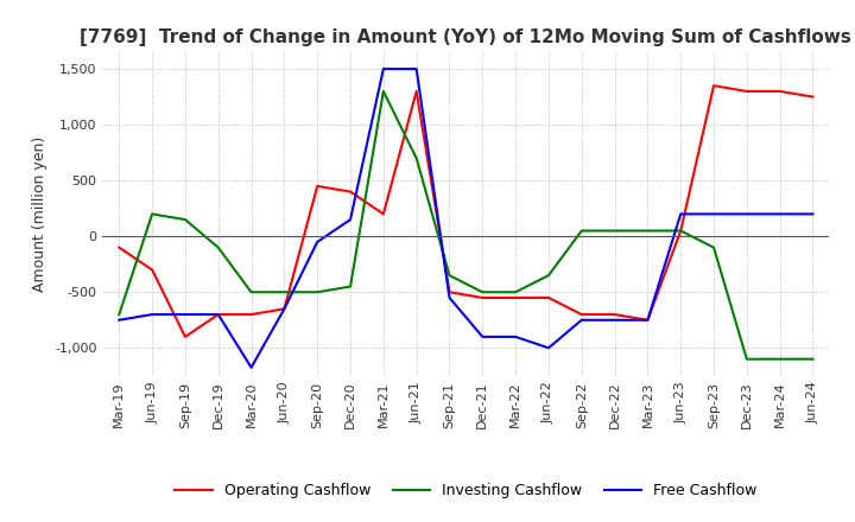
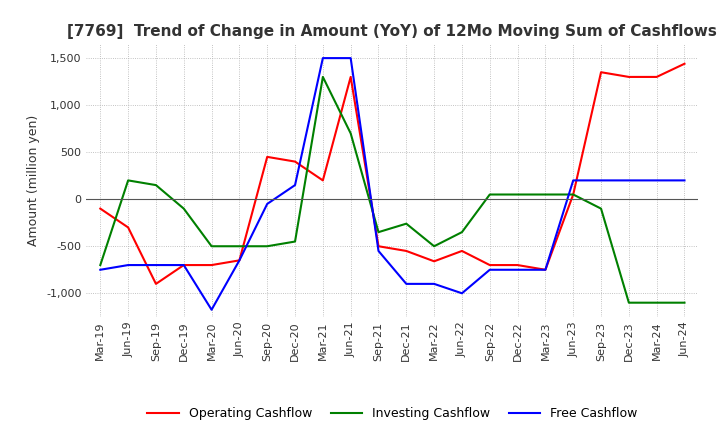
Investing Cashflow/Dec-21: -500 -> -260
Operating Cashflow/Mar-22: -550 -> -660
Operating Cashflow/Jun-24: 1,250 -> 1,440
